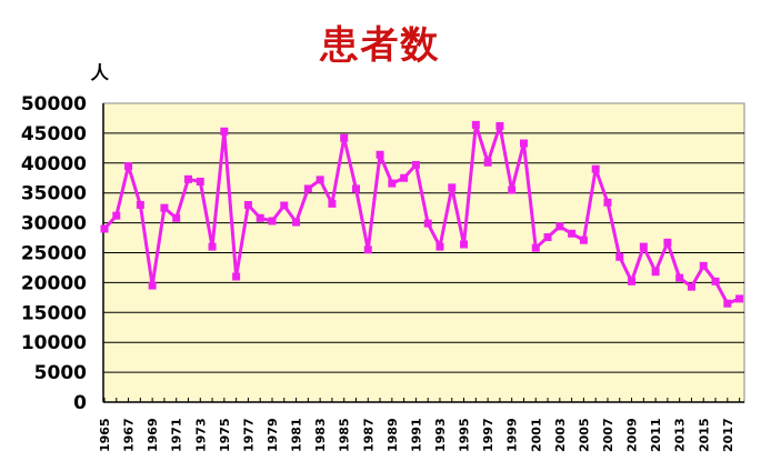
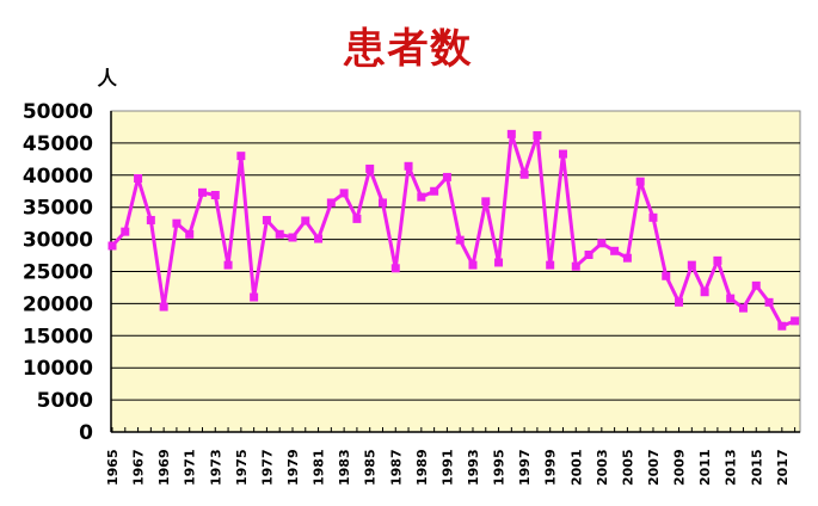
1975: 45000 -> 43000
1985: 44000 -> 41000
1999: 36000 -> 26000
